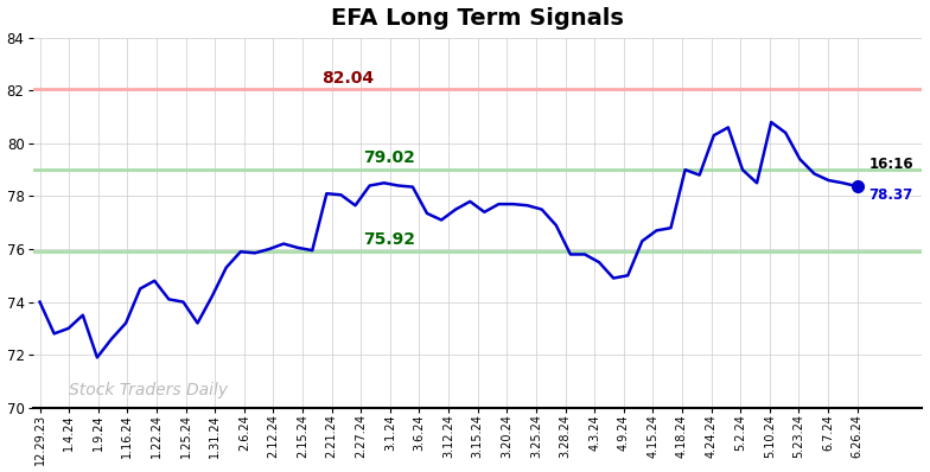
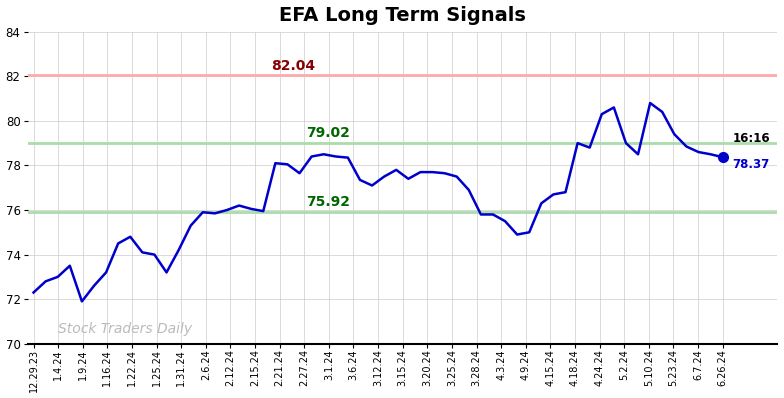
12.29.23: 74.00 -> 72.30
